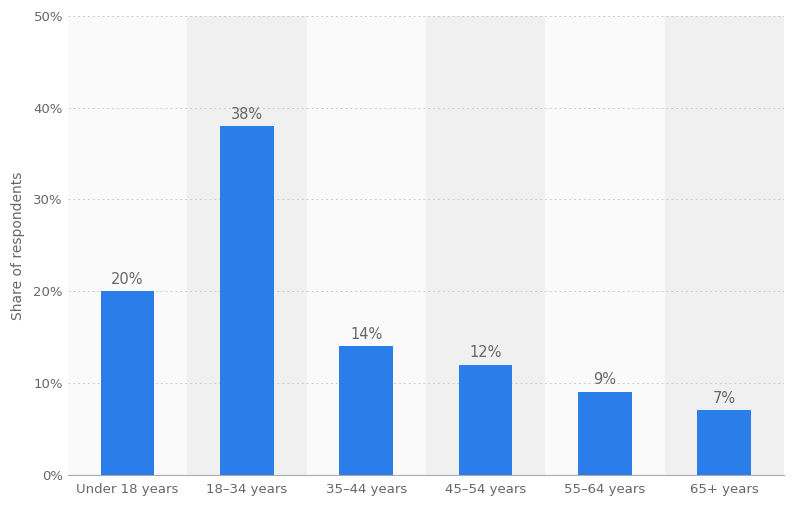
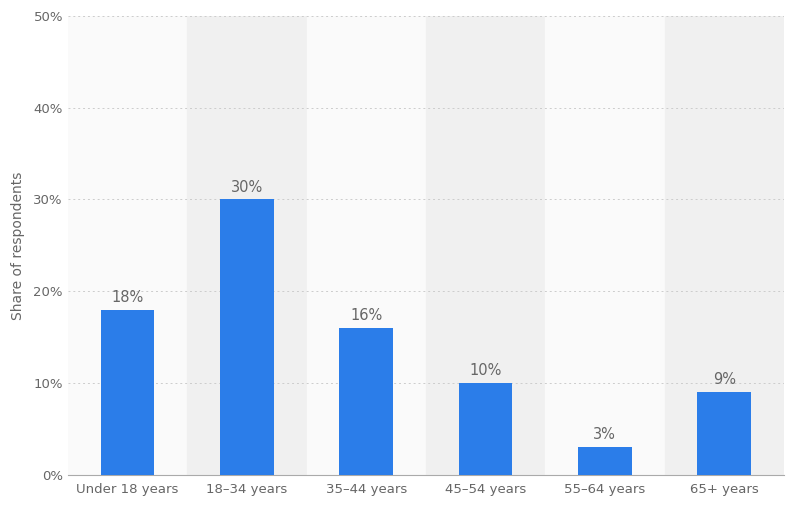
Under 18 years: 20% -> 18%
18–34 years: 38% -> 30%
35–44 years: 14% -> 16%
45–54 years: 12% -> 10%
55–64 years: 9% -> 3%
65+ years: 7% -> 9%
